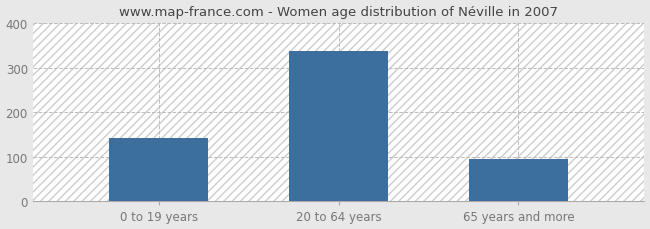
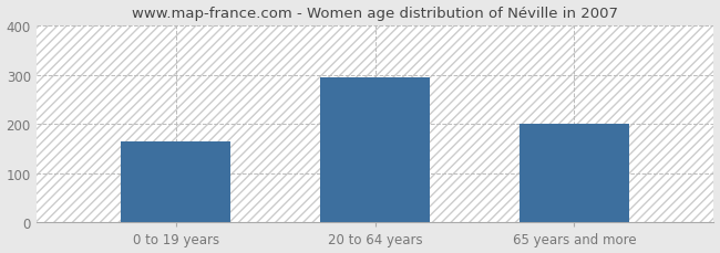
0 to 19 years: 143 -> 165
20 to 64 years: 336 -> 295
65 years and more: 94 -> 200
